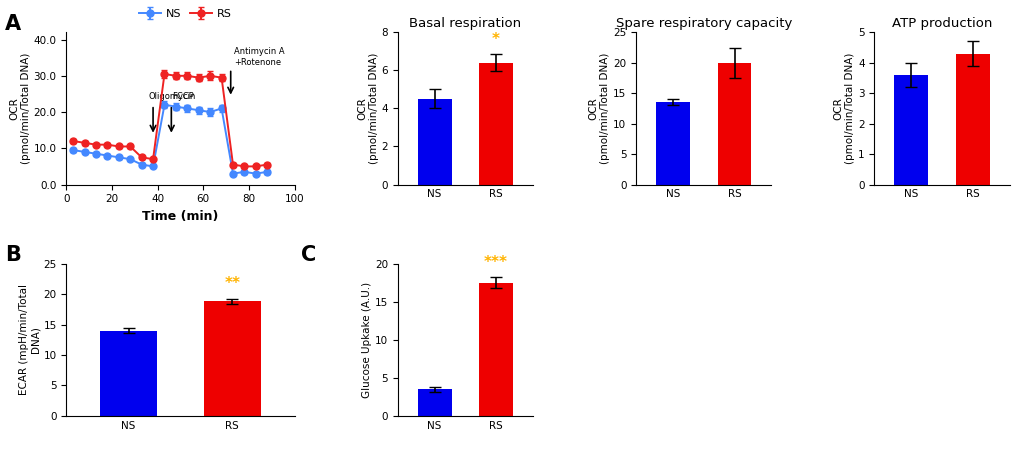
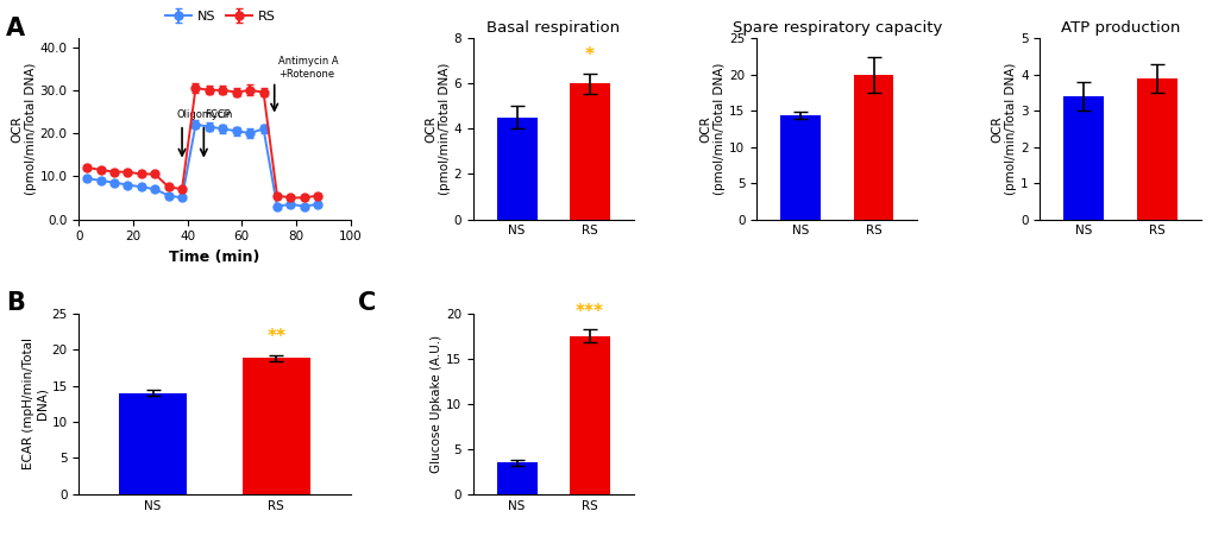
Basal respiration/RS: 6.4 -> 6.0
Spare respiratory capacity/NS: 13.5 -> 14.4
ATP production/NS: 3.6 -> 3.4
ATP production/RS: 4.3 -> 3.9
